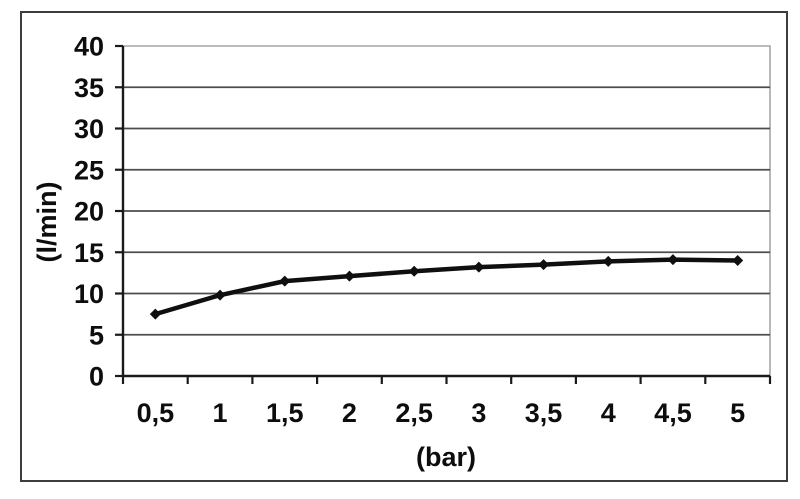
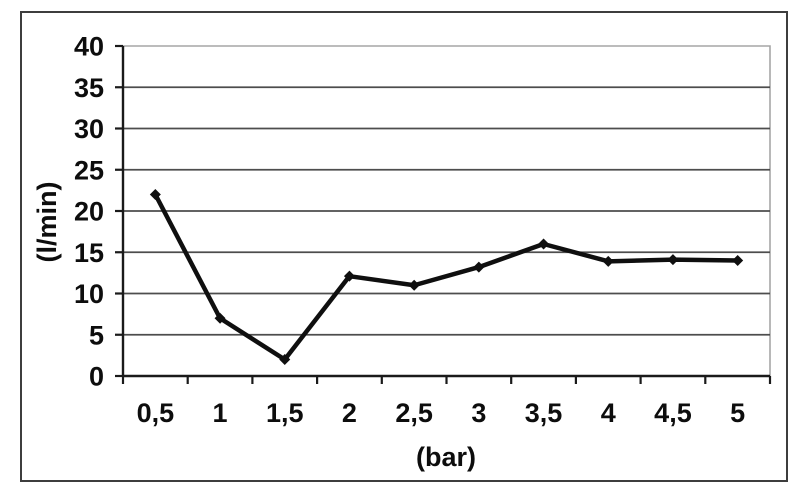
0,5: 8 -> 22
1: 10 -> 7
1,5: 12 -> 2
2,5: 13 -> 11
3,5: 14 -> 16
